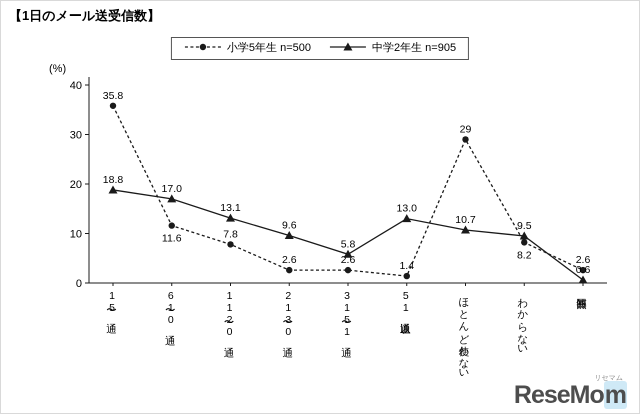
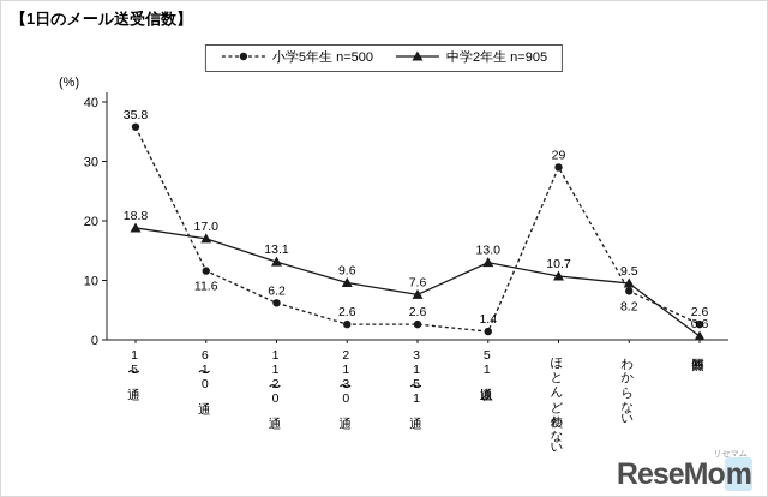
小学5年生 n=500/11〜20通: 7.8 -> 6.2
中学2年生 n=905/31〜51通: 5.8 -> 7.6
